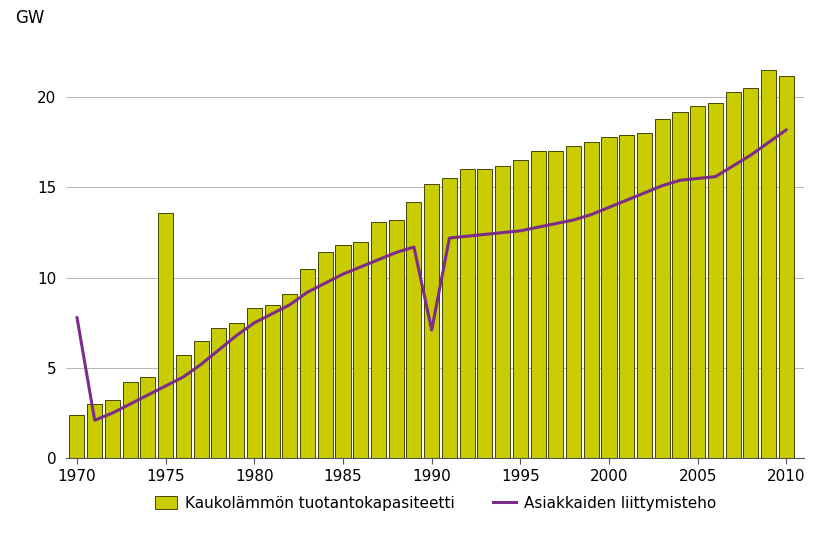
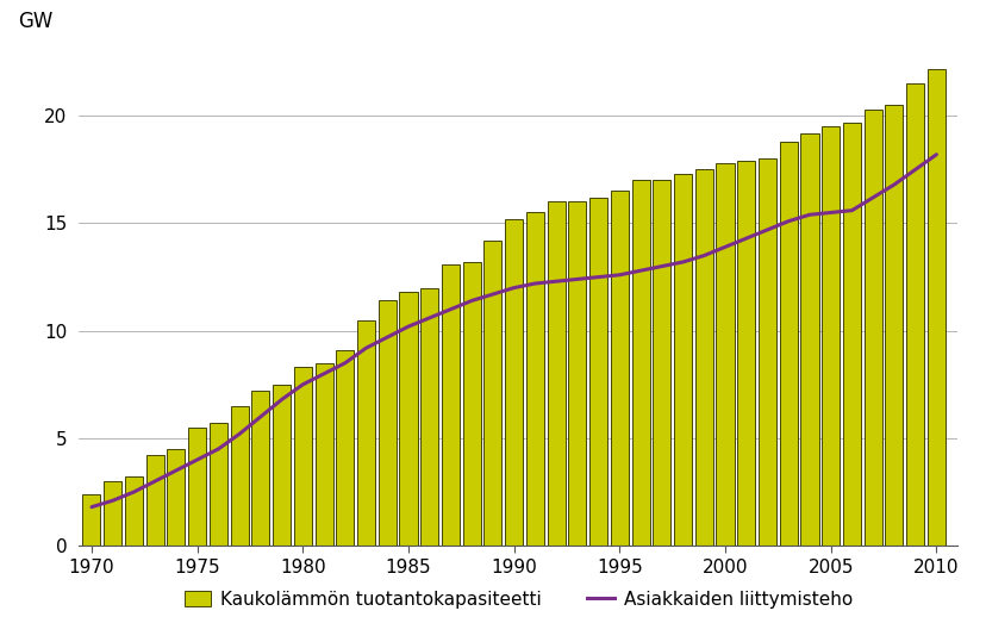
Asiakkaiden liittymisteho/1970: 7.8 -> 1.8
Kaukolämmön tuotantokapasiteetti/1975: 13.6 -> 5.5
Asiakkaiden liittymisteho/1990: 7.1 -> 12.0
Kaukolämmön tuotantokapasiteetti/2010: 21.2 -> 22.2
